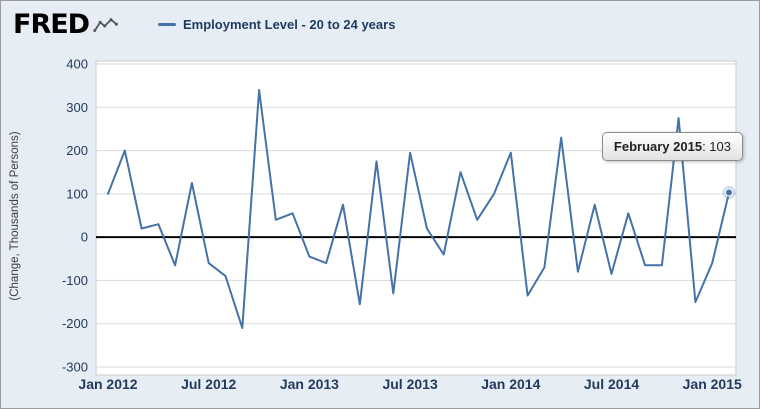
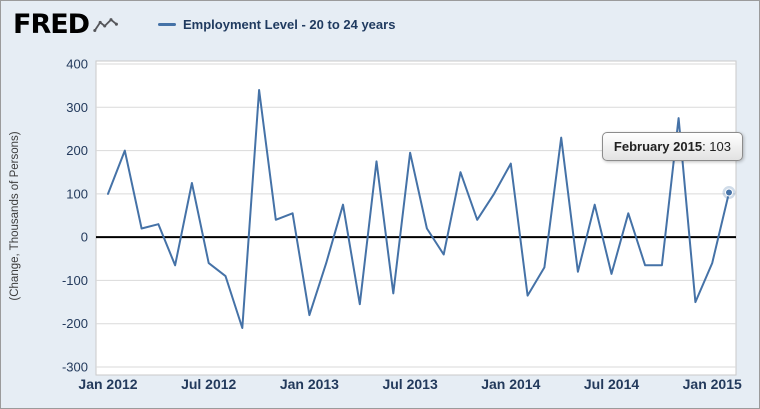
Jan 2013: -40 -> -180
Jan 2014: 200 -> 170
